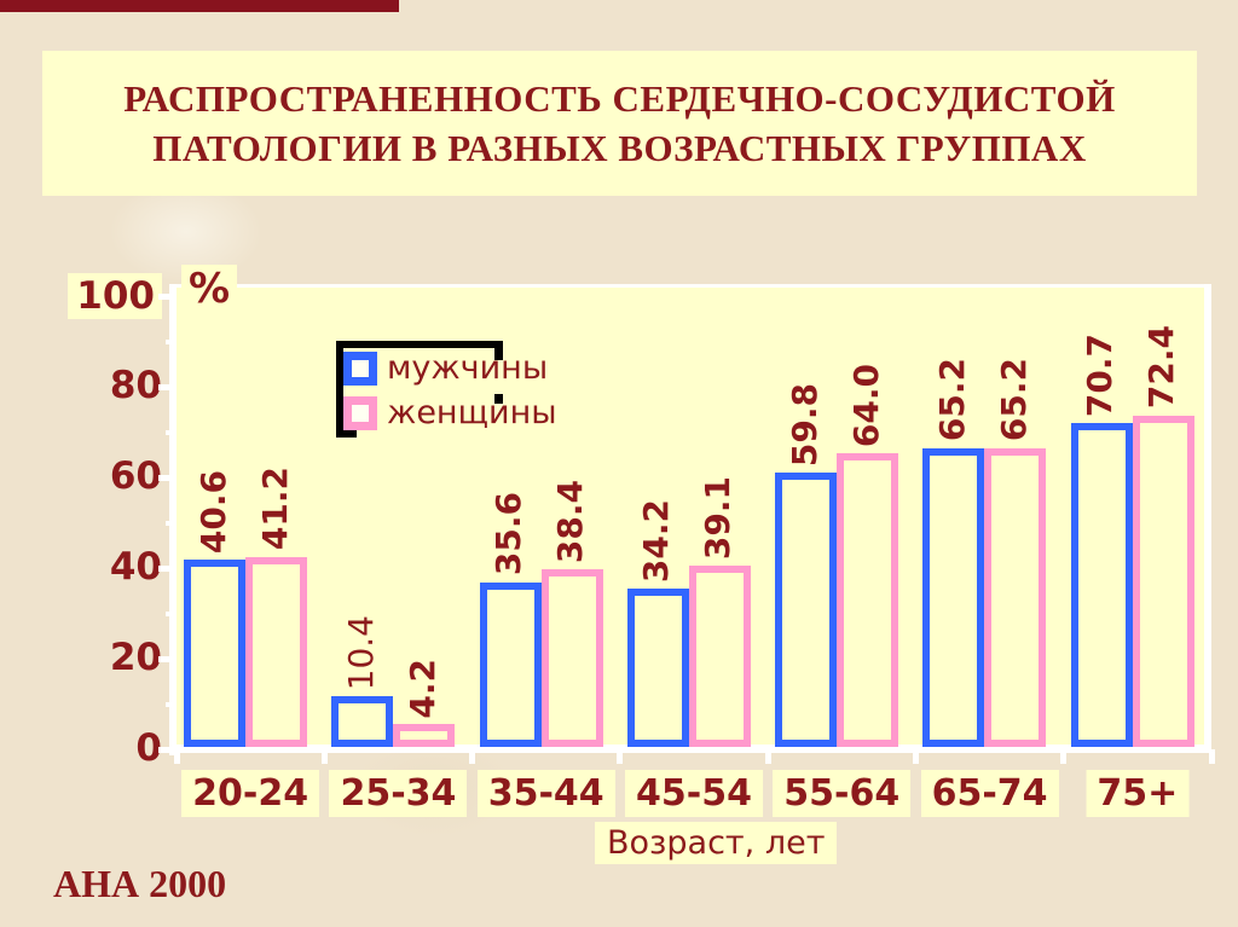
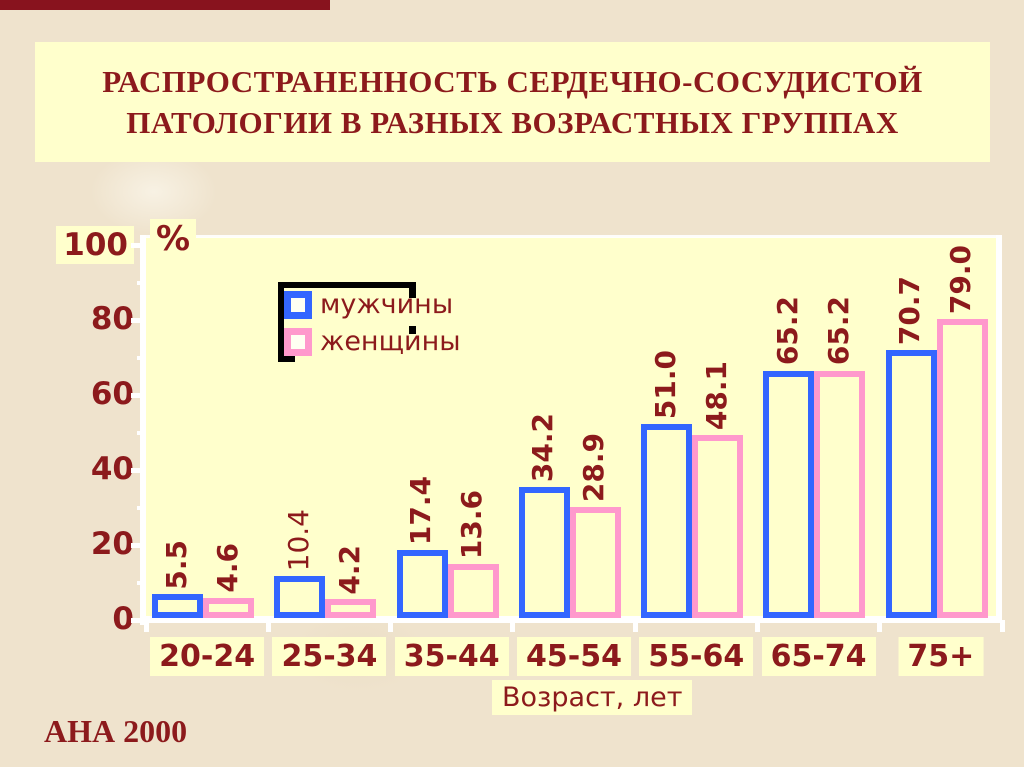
мужчины/20-24: 40.6 -> 5.5
женщины/20-24: 41.2 -> 4.6
мужчины/35-44: 35.6 -> 17.4
женщины/35-44: 38.4 -> 13.6
женщины/45-54: 39.1 -> 28.9
мужчины/55-64: 59.8 -> 51.0
женщины/55-64: 64.0 -> 48.1
женщины/75+: 72.4 -> 79.0
